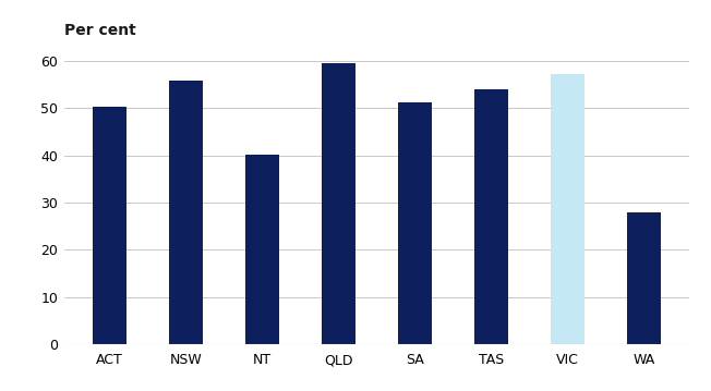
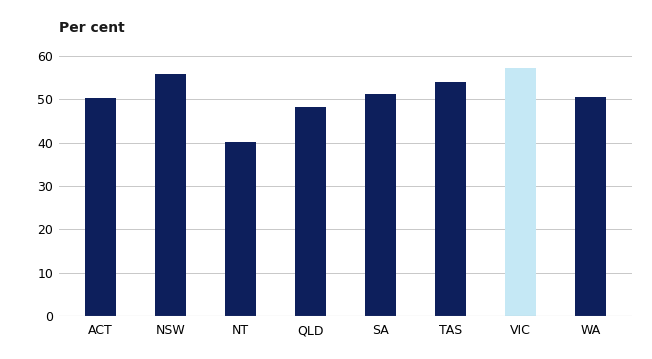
QLD: 59.5 -> 48.3
WA: 28.0 -> 50.5
